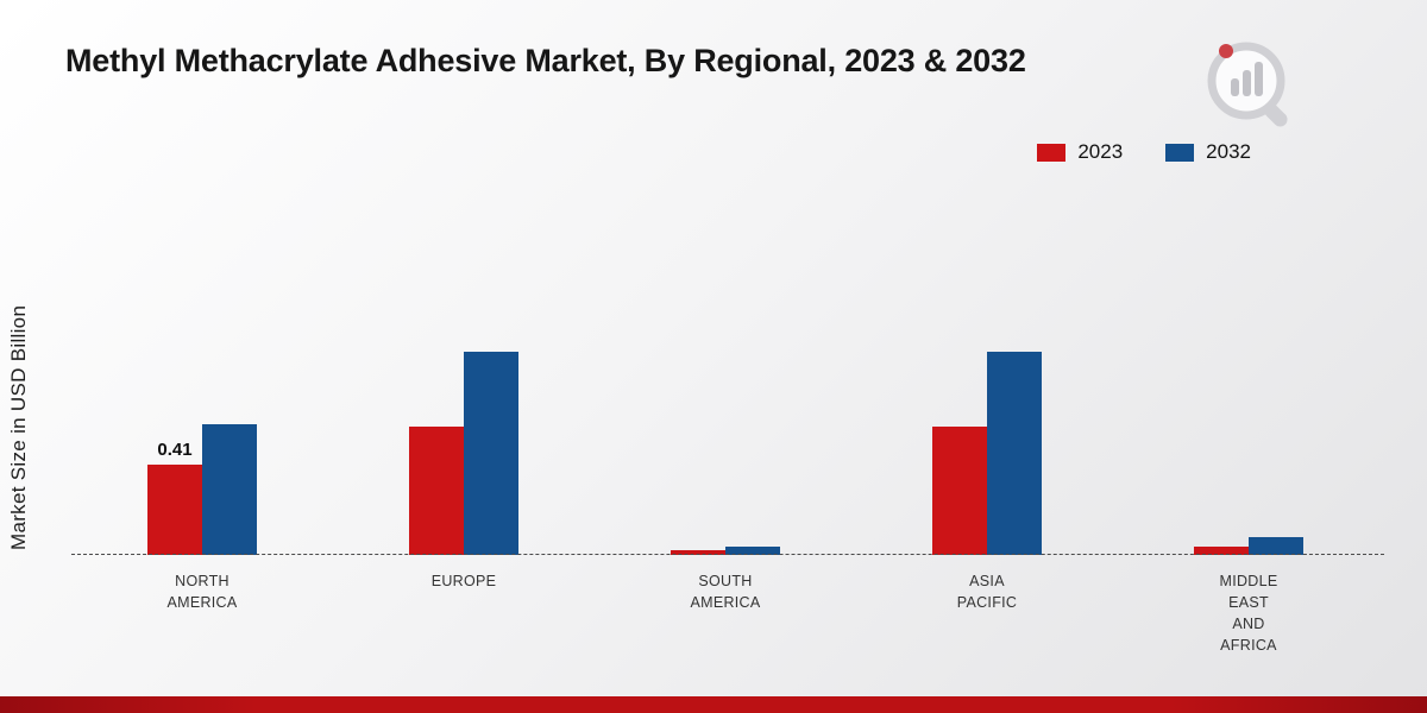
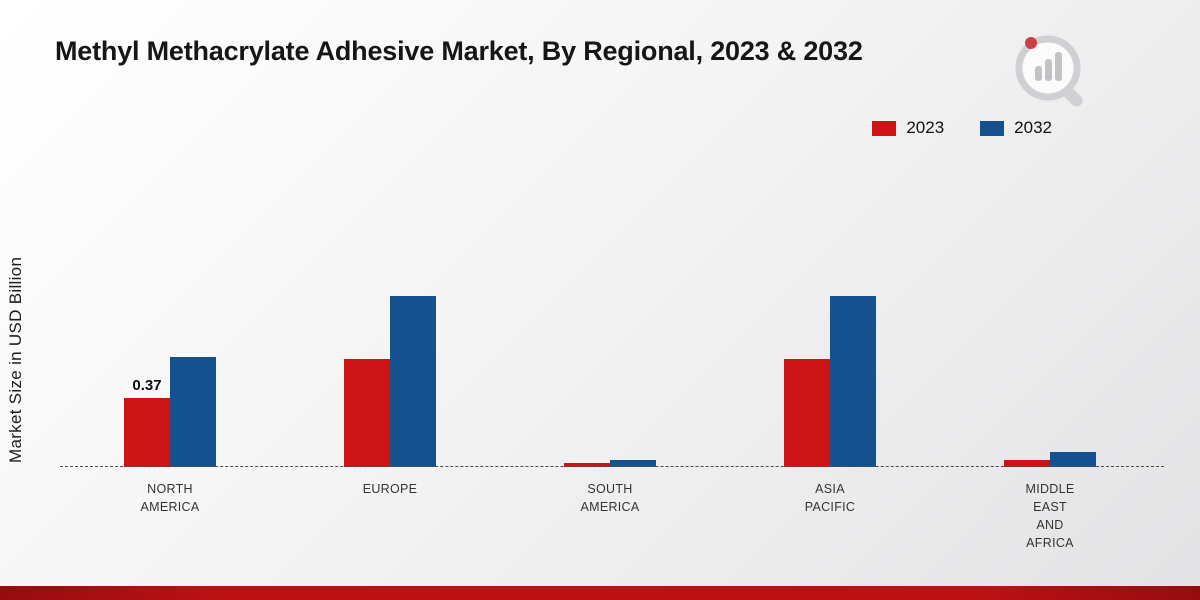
2023/NORTH AMERICA: 0.41 -> 0.37
